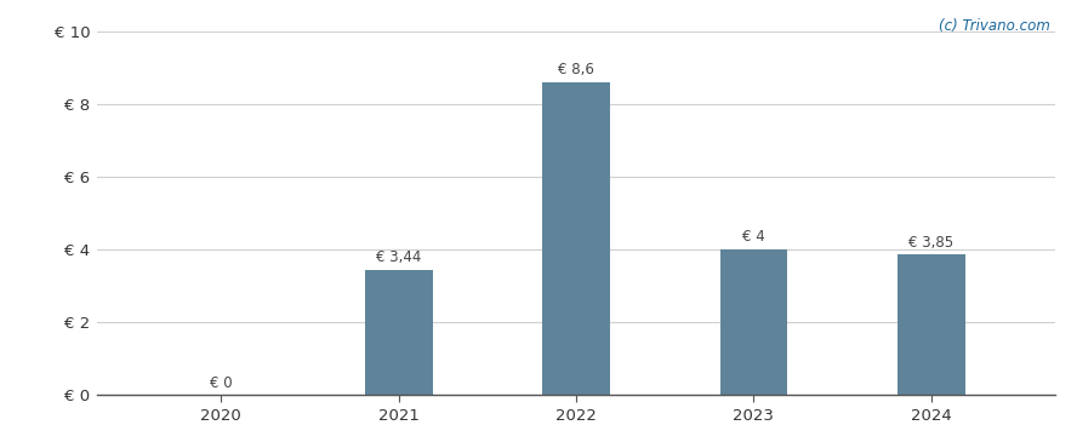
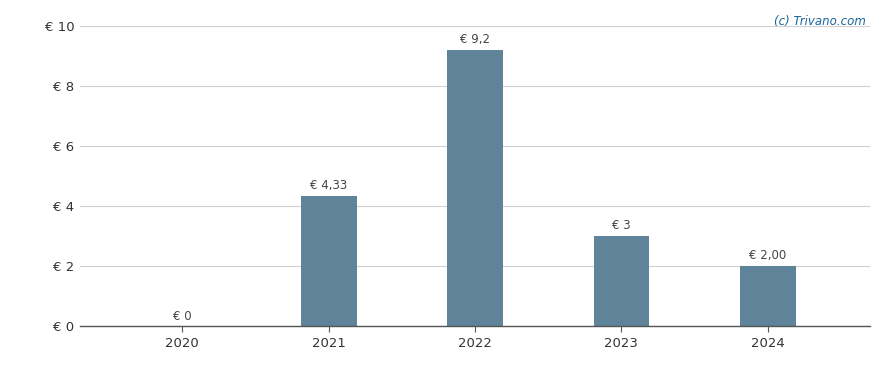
2021: 3,44 -> 4,33
2022: 8,6 -> 9,2
2023: 4 -> 3
2024: 3,85 -> 2,00
